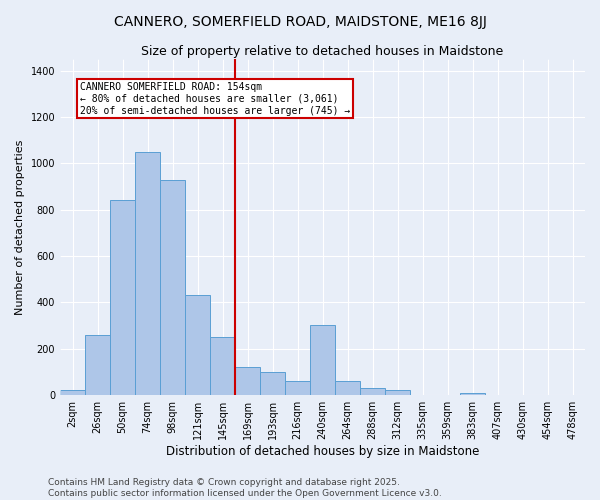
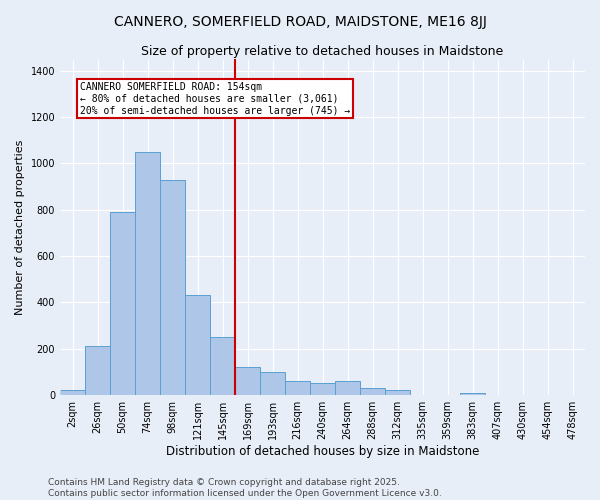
26sqm: 260 -> 210
50sqm: 840 -> 790
240sqm: 300 -> 50
